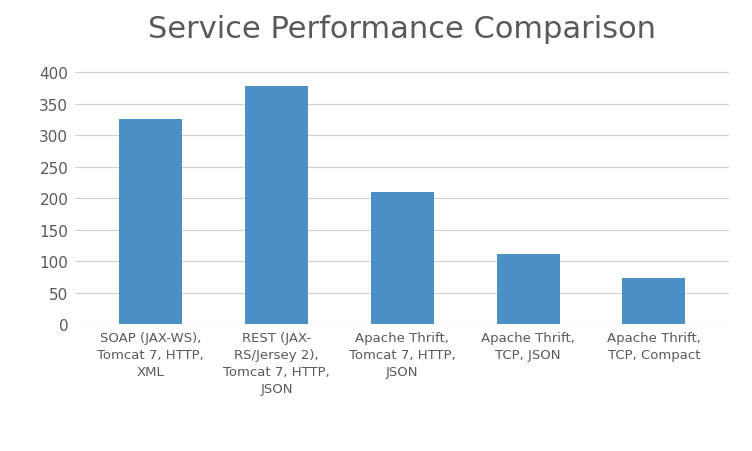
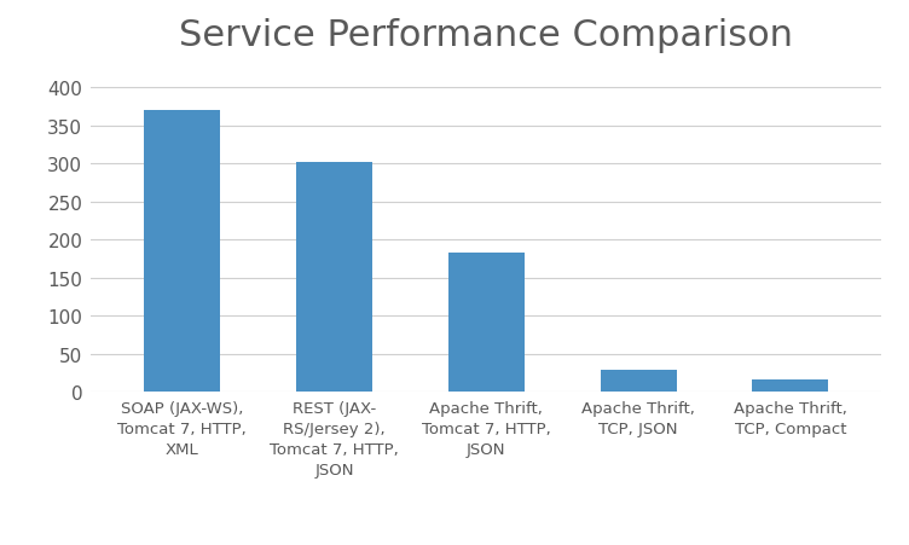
SOAP (JAX-WS), Tomcat 7, HTTP, XML: 326 -> 370
REST (JAX- RS/Jersey 2), Tomcat 7, HTTP, JSON: 378 -> 302
Apache Thrift, Tomcat 7, HTTP, JSON: 210 -> 183
Apache Thrift, TCP, JSON: 112 -> 30
Apache Thrift, TCP, Compact: 74 -> 16
